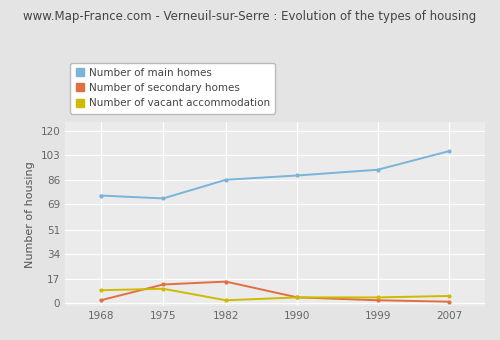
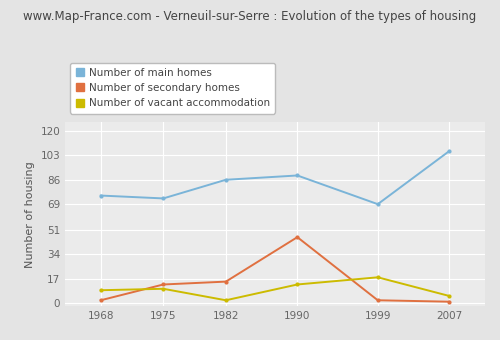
Number of secondary homes/1990: 4 -> 46
Number of vacant accommodation/1990: 4 -> 13
Number of main homes/1999: 93 -> 69
Number of vacant accommodation/1999: 4 -> 18
